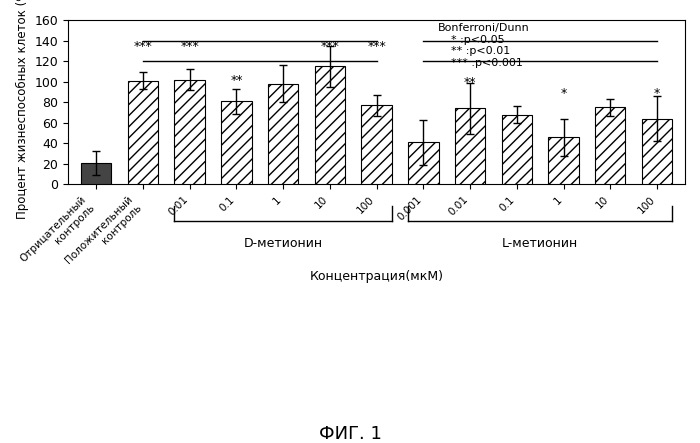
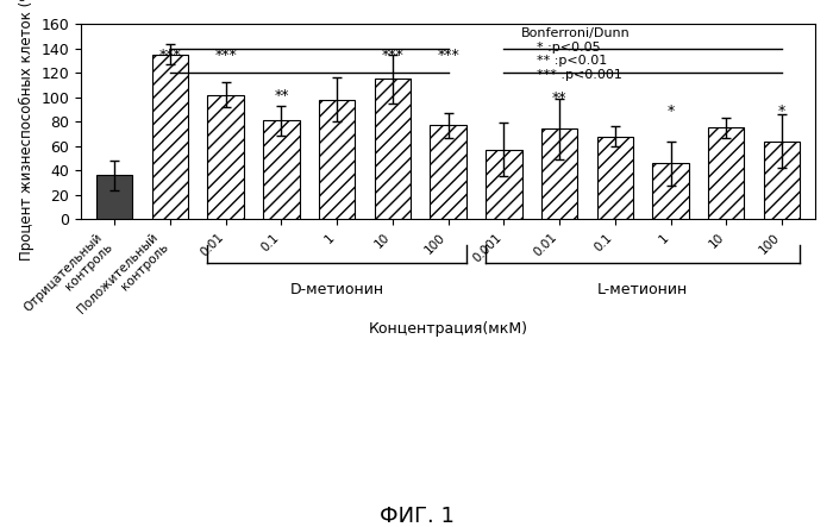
Отрицательный контроль: 21 -> 36
Положительный контроль: 101 -> 135
0.001: 41 -> 57
